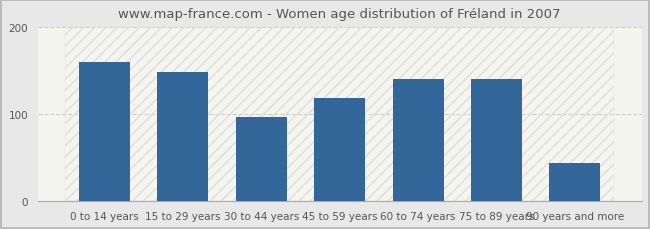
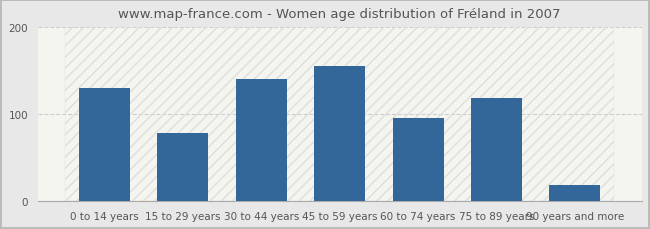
0 to 14 years: 160 -> 130
15 to 29 years: 148 -> 78
30 to 44 years: 96 -> 140
45 to 59 years: 118 -> 155
60 to 74 years: 140 -> 95
75 to 89 years: 140 -> 118
90 years and more: 44 -> 18
